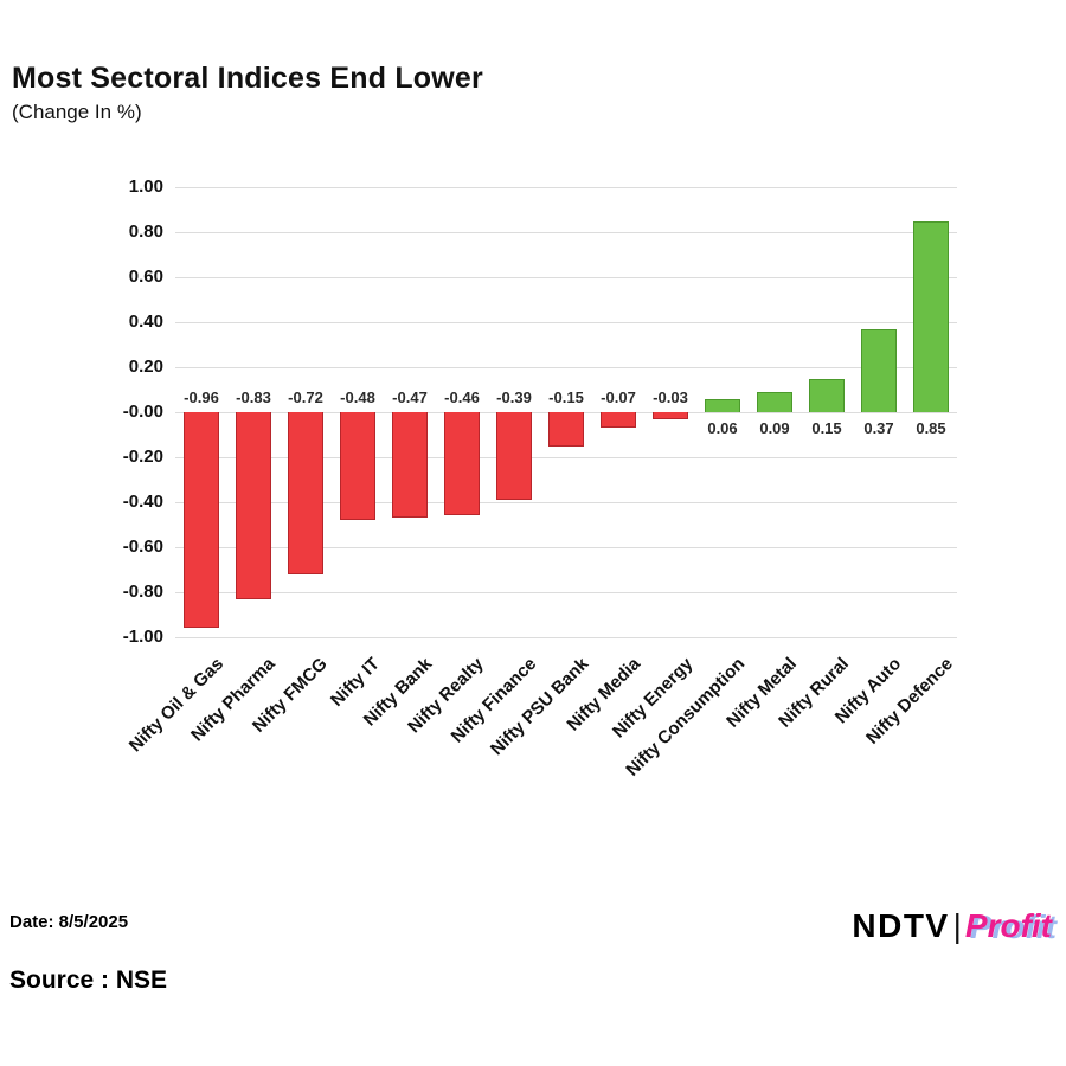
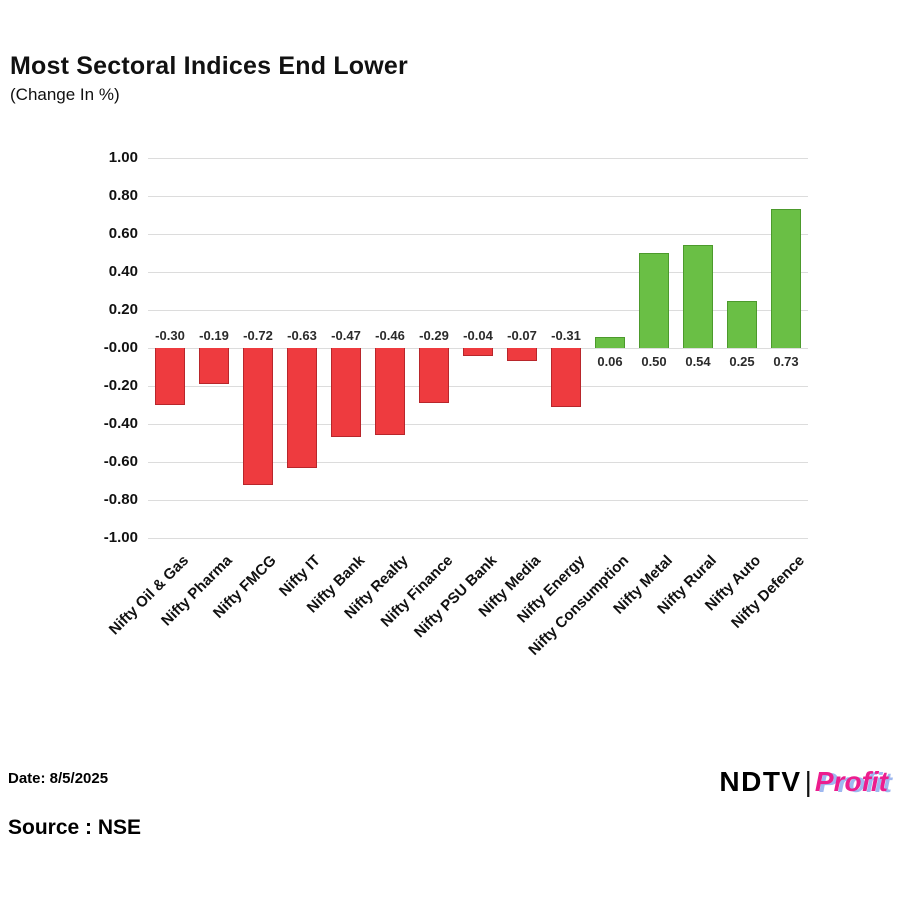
Nifty Oil & Gas: -0.96 -> -0.30
Nifty Pharma: -0.83 -> -0.19
Nifty IT: -0.48 -> -0.63
Nifty Finance: -0.39 -> -0.29
Nifty PSU Bank: -0.15 -> -0.04
Nifty Energy: -0.03 -> -0.31
Nifty Metal: 0.09 -> 0.50
Nifty Rural: 0.15 -> 0.54
Nifty Auto: 0.37 -> 0.25
Nifty Defence: 0.85 -> 0.73
